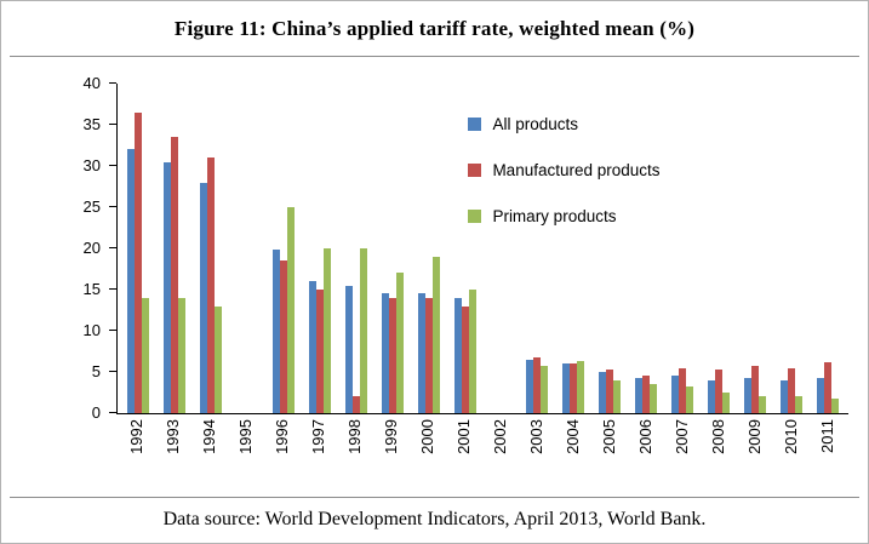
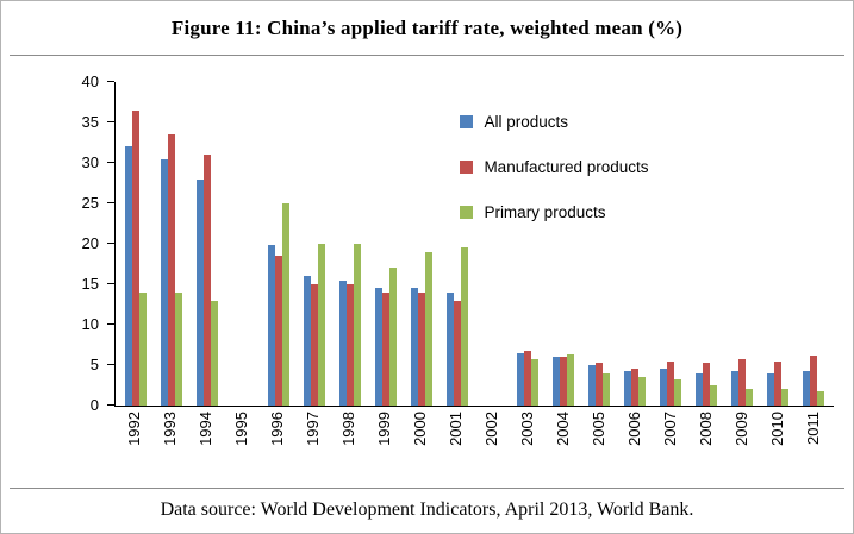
Manufactured products/1998: 2 -> 15
Primary products/2001: 15 -> 20
